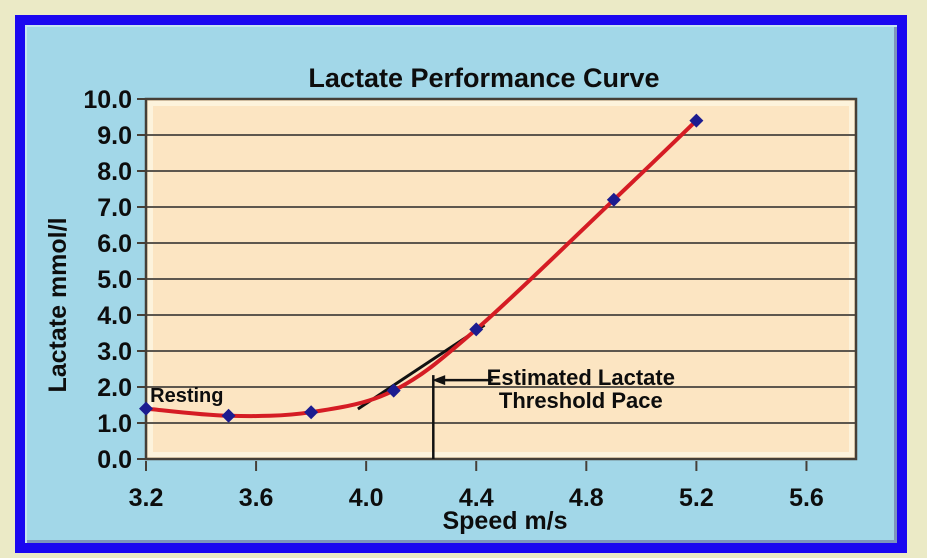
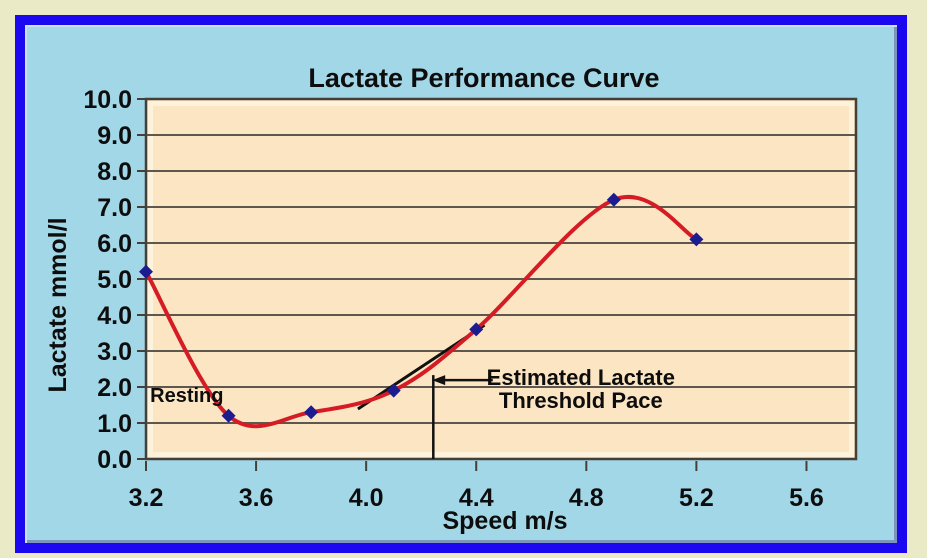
3.2: 1.4 -> 5.2
5.2: 9.4 -> 6.1
